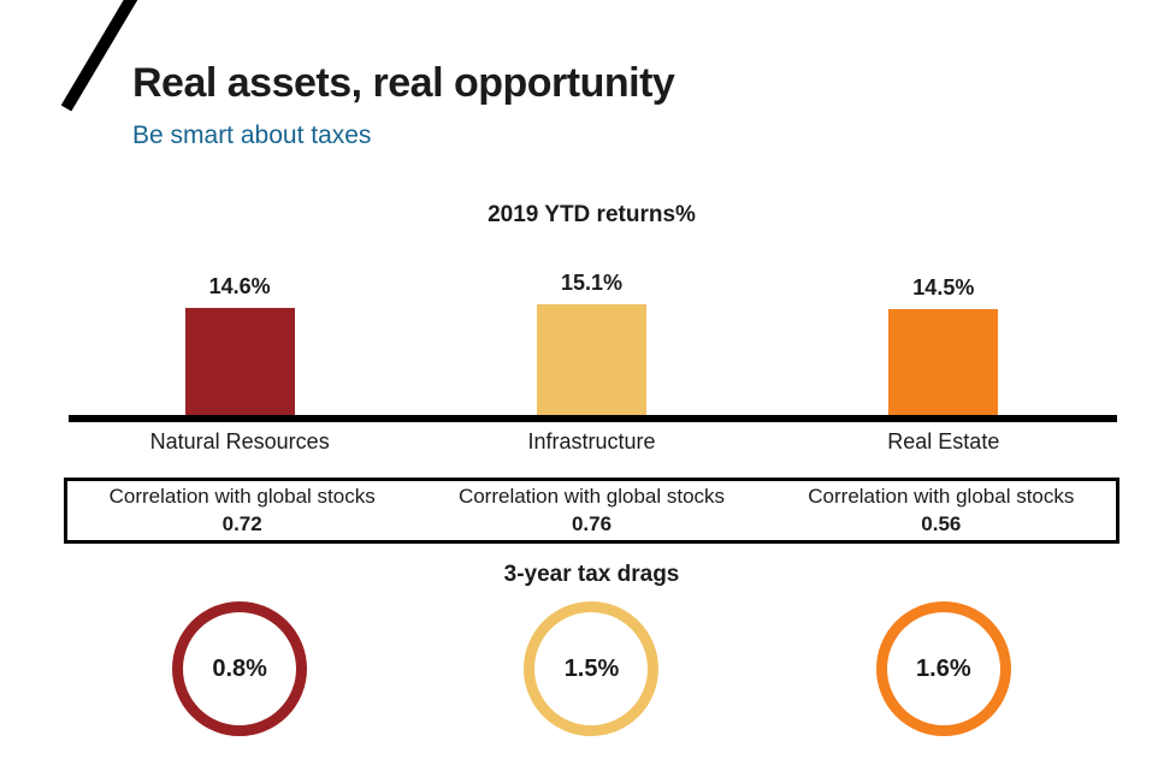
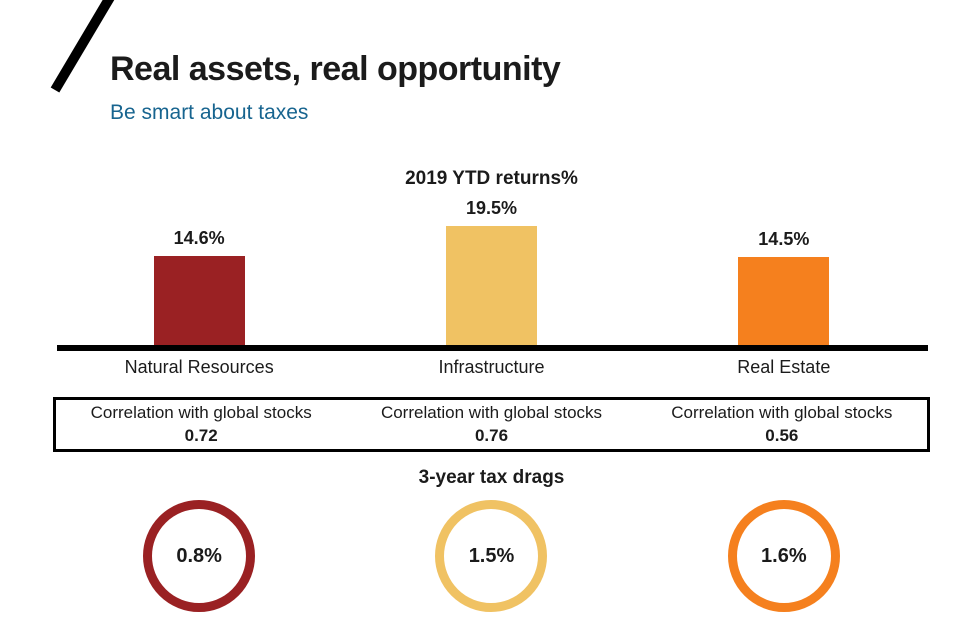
Infrastructure: 15.1% -> 19.5%
